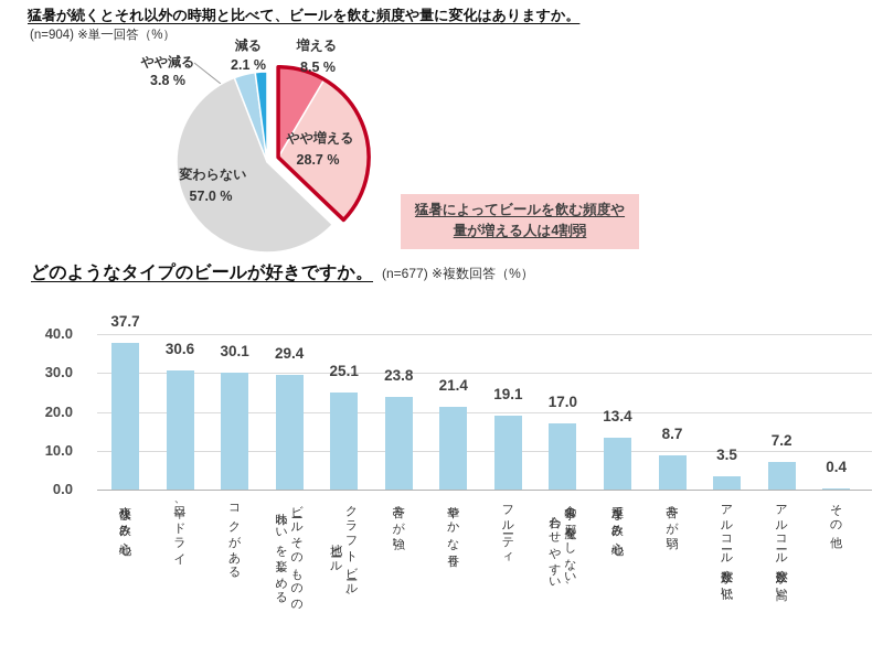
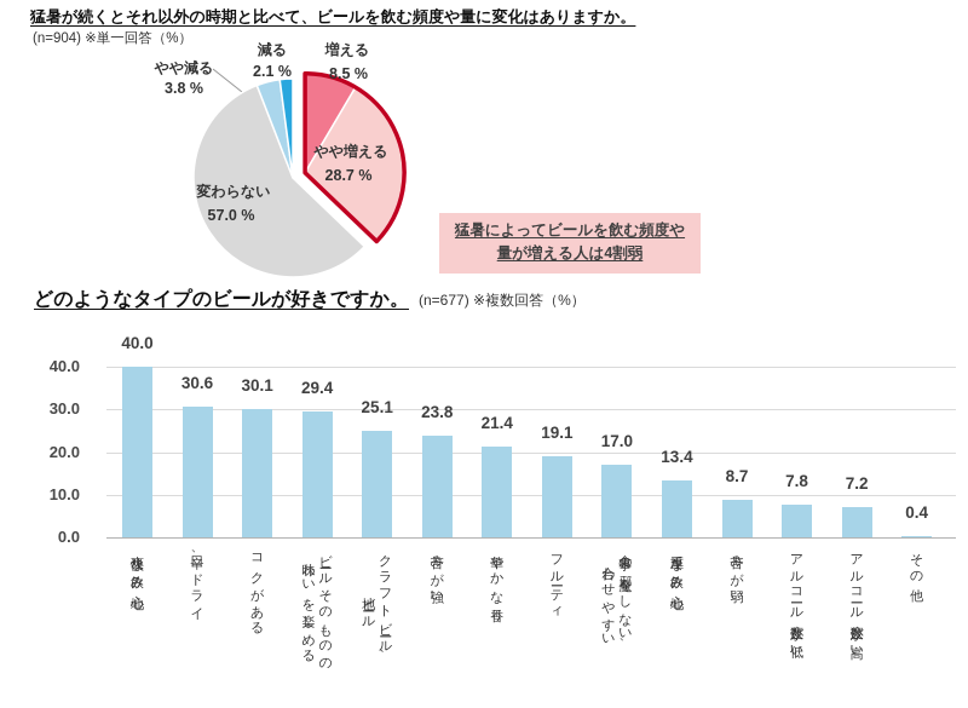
どのようなタイプのビールが好きですか。/爽快な飲み心地: 37.7 -> 40.0
どのようなタイプのビールが好きですか。/アルコール度数が低い: 3.5 -> 7.8
